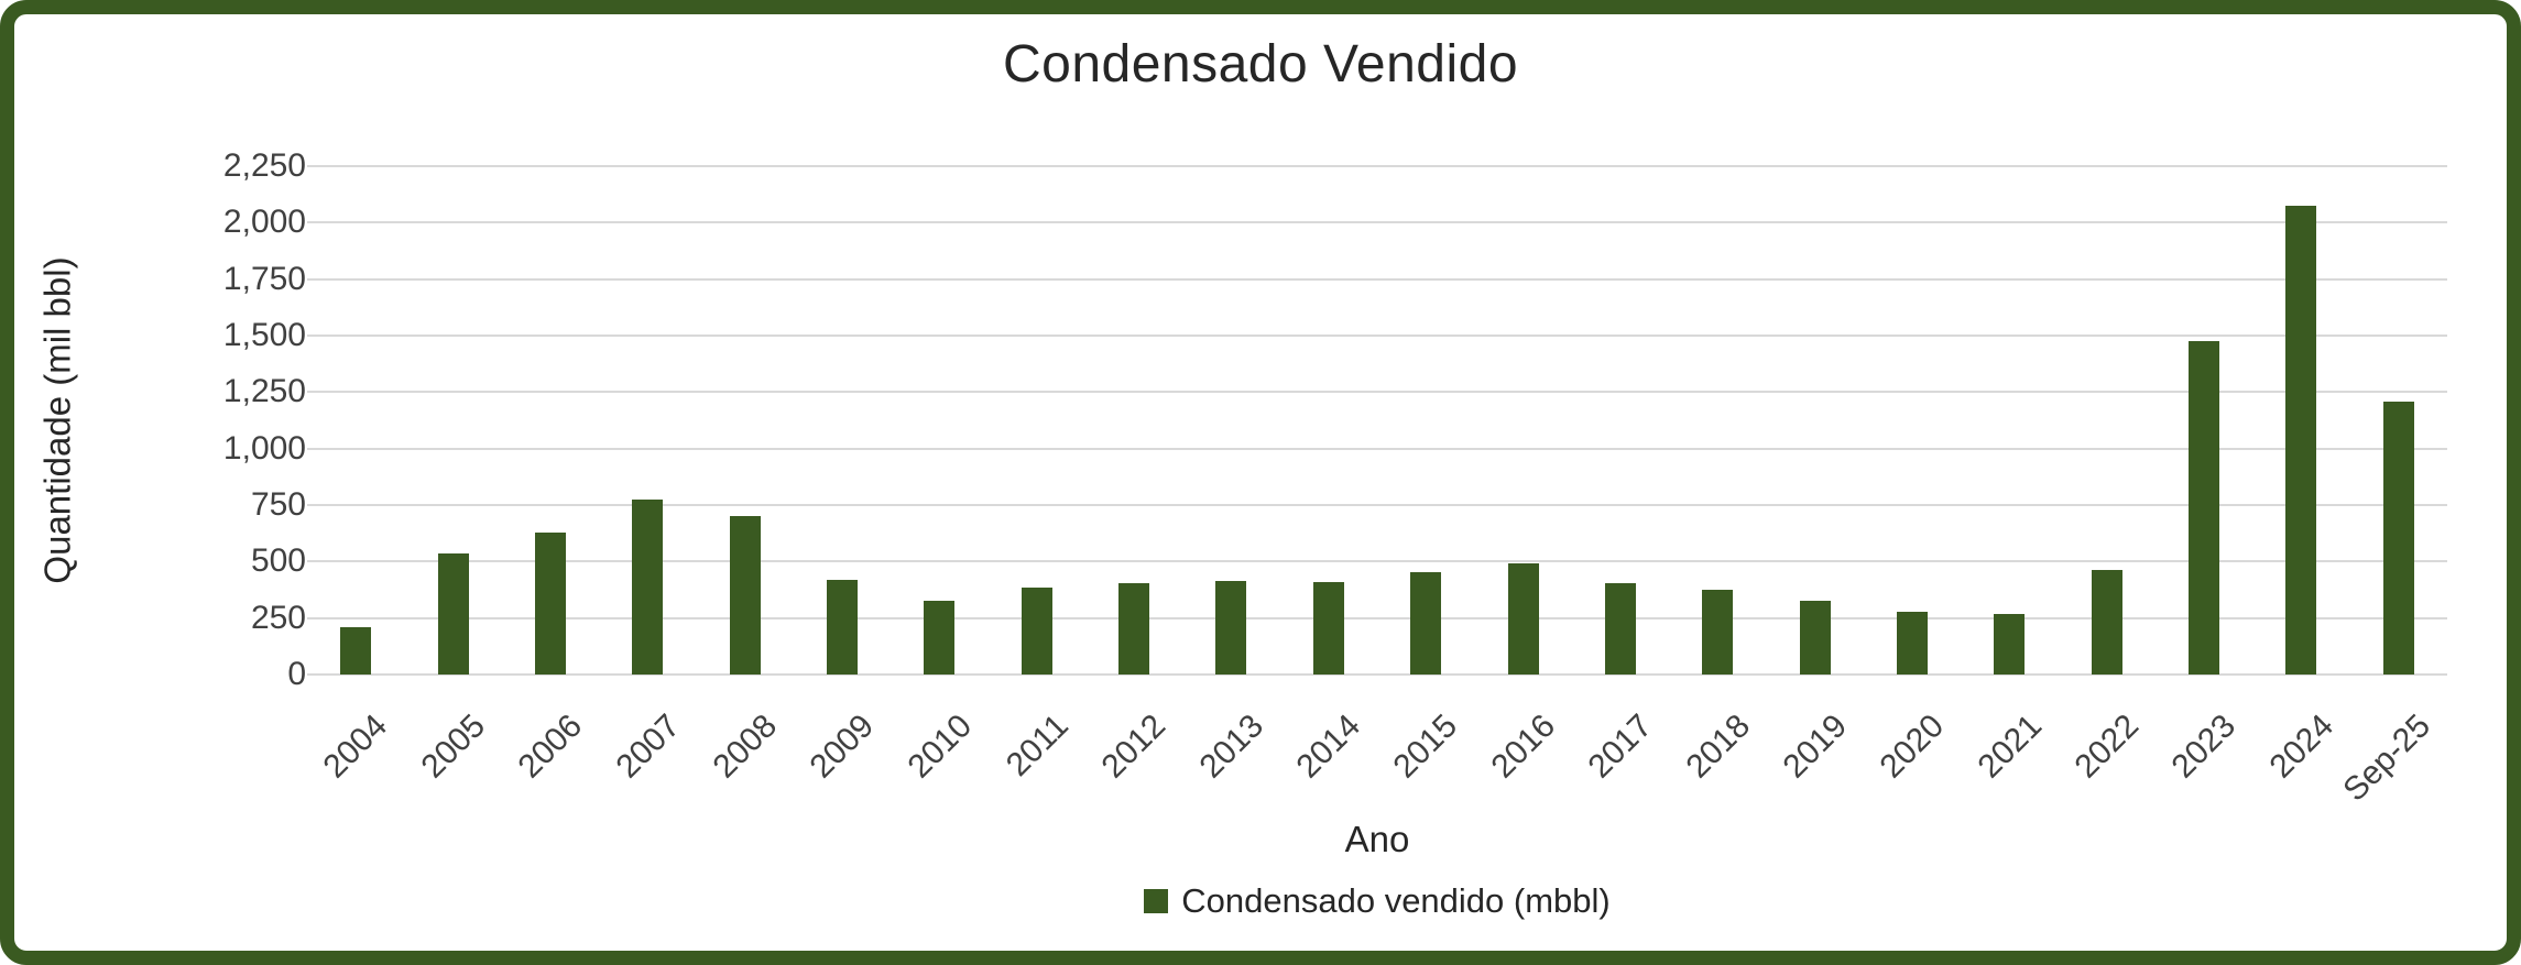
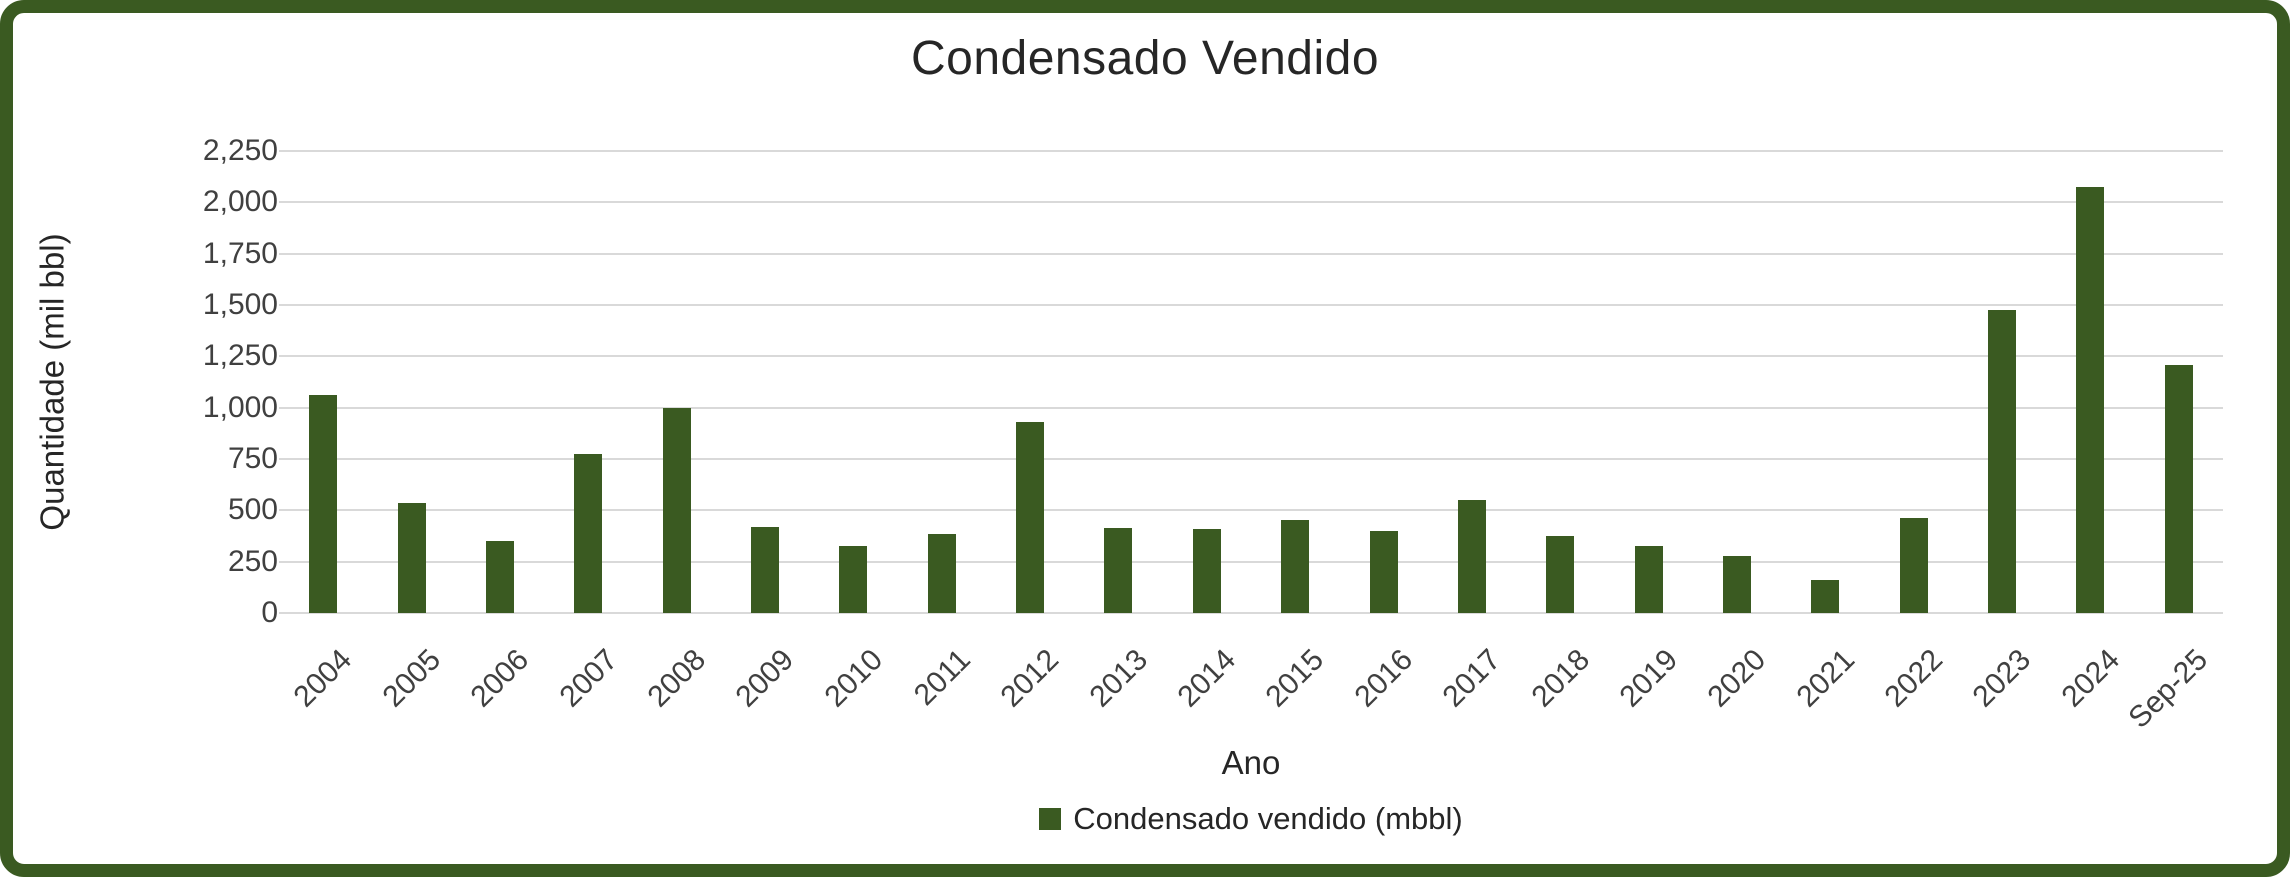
2004: 210 -> 1060
2006: 630 -> 350
2008: 700 -> 1000
2012: 400 -> 930
2016: 490 -> 400
2017: 400 -> 550
2021: 270 -> 160
